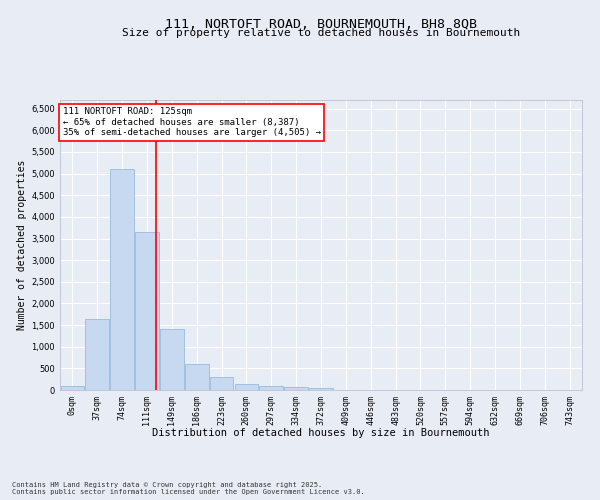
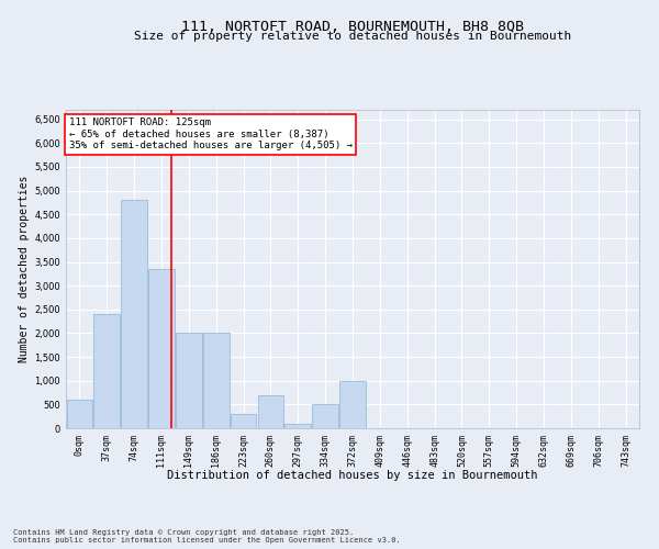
0sqm: 100 -> 600
37sqm: 1,650 -> 2,400
74sqm: 5,100 -> 4,800
111sqm: 3,650 -> 3,350
149sqm: 1,400 -> 2,000
186sqm: 600 -> 2,000
260sqm: 150 -> 700
334sqm: 80 -> 500
372sqm: 50 -> 1,000
